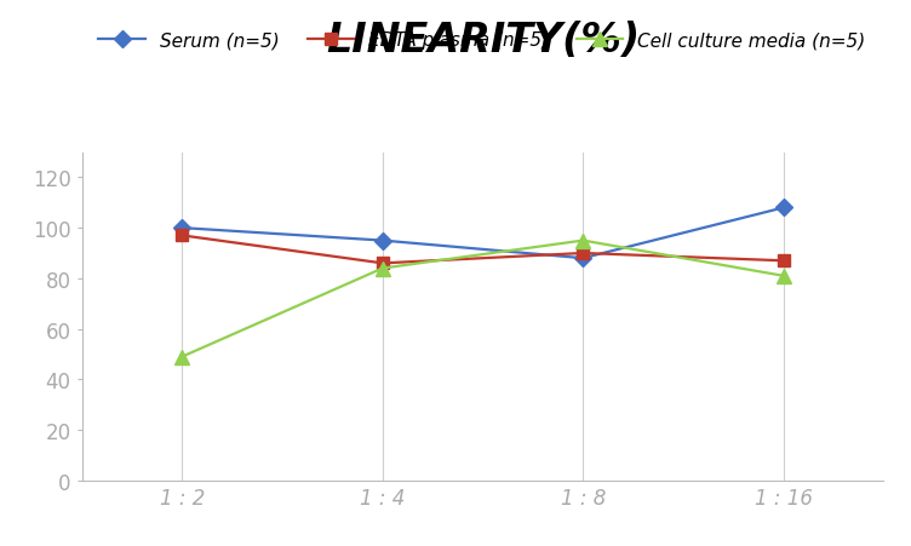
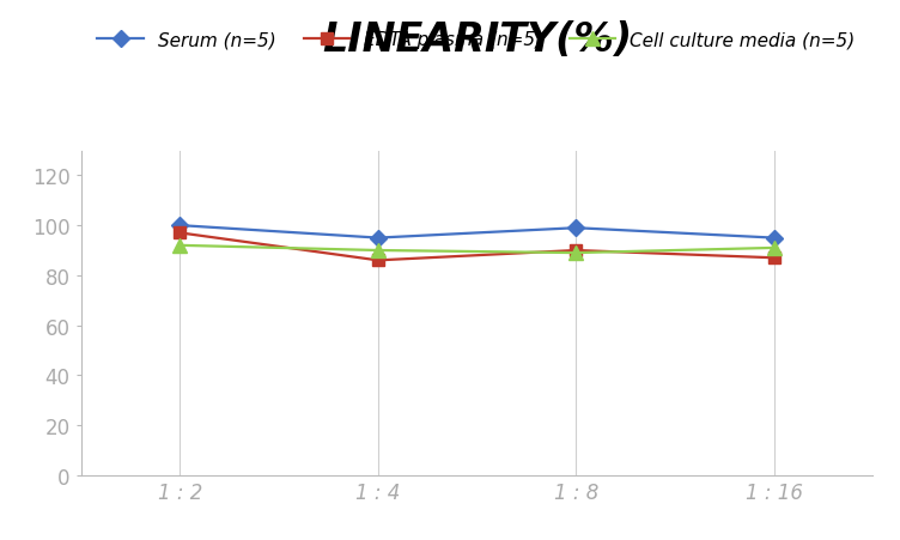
Cell culture media (n=5)/1 : 2: 49 -> 92
Cell culture media (n=5)/1 : 4: 84 -> 90
Serum (n=5)/1 : 8: 88 -> 99
Cell culture media (n=5)/1 : 8: 95 -> 89
Serum (n=5)/1 : 16: 108 -> 95
Cell culture media (n=5)/1 : 16: 81 -> 91
